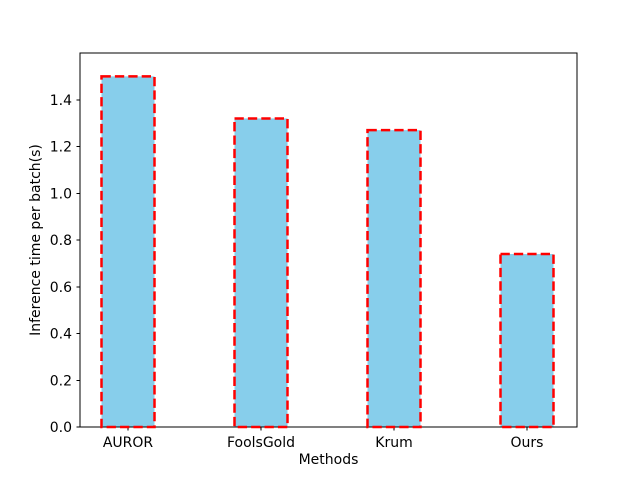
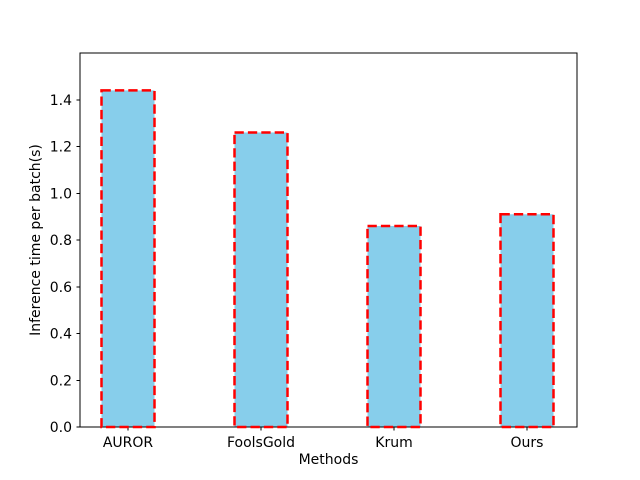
AUROR: 1.50 -> 1.44
FoolsGold: 1.32 -> 1.26
Krum: 1.27 -> 0.86
Ours: 0.74 -> 0.91
